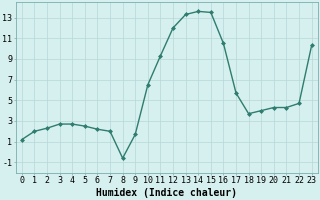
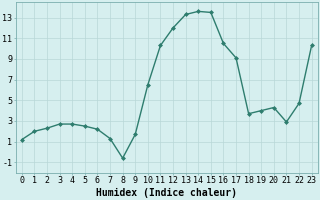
7: 2.0 -> 1.3
11: 9.3 -> 10.3
17: 5.7 -> 9.1
21: 4.3 -> 2.9
